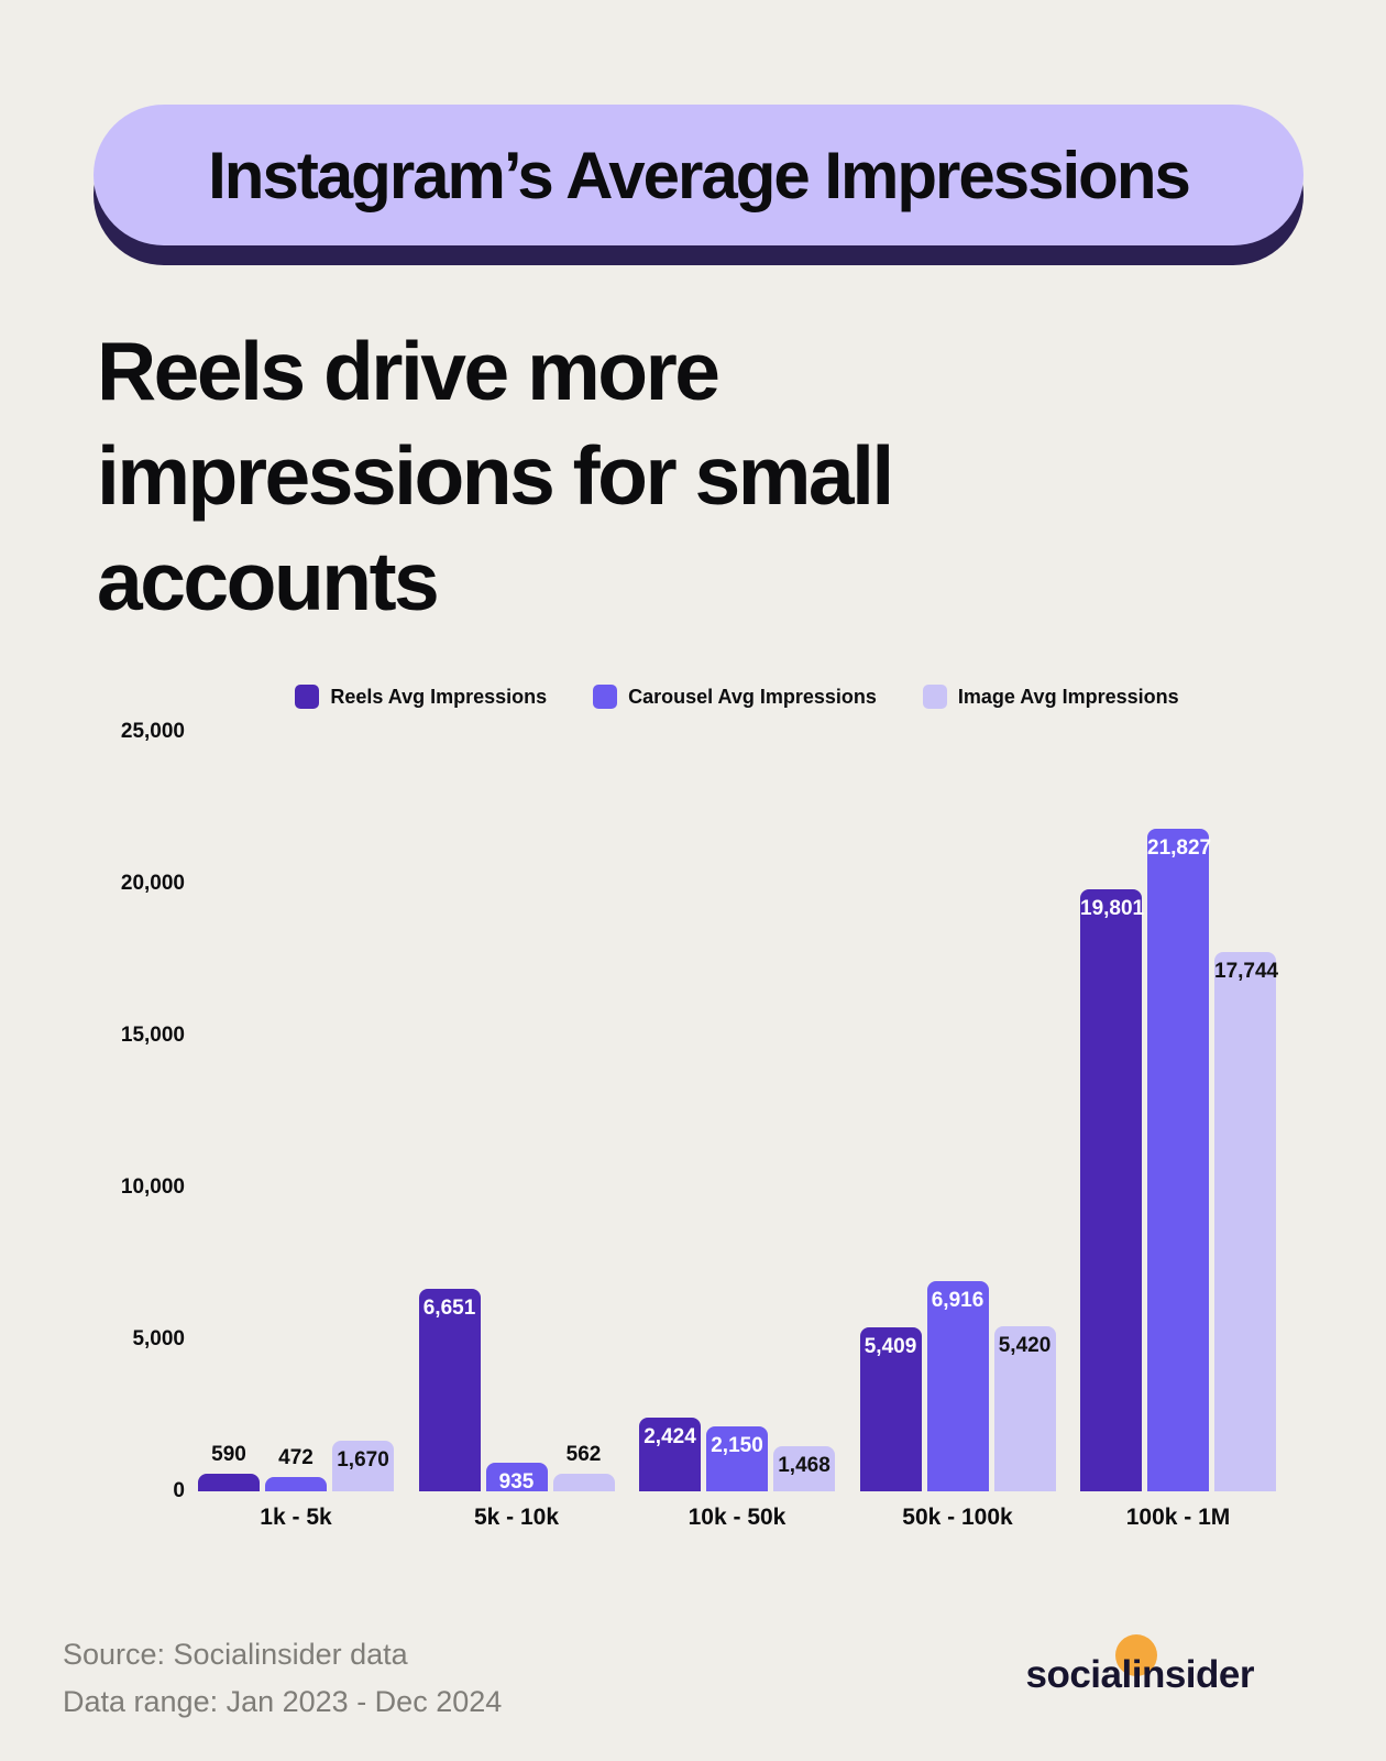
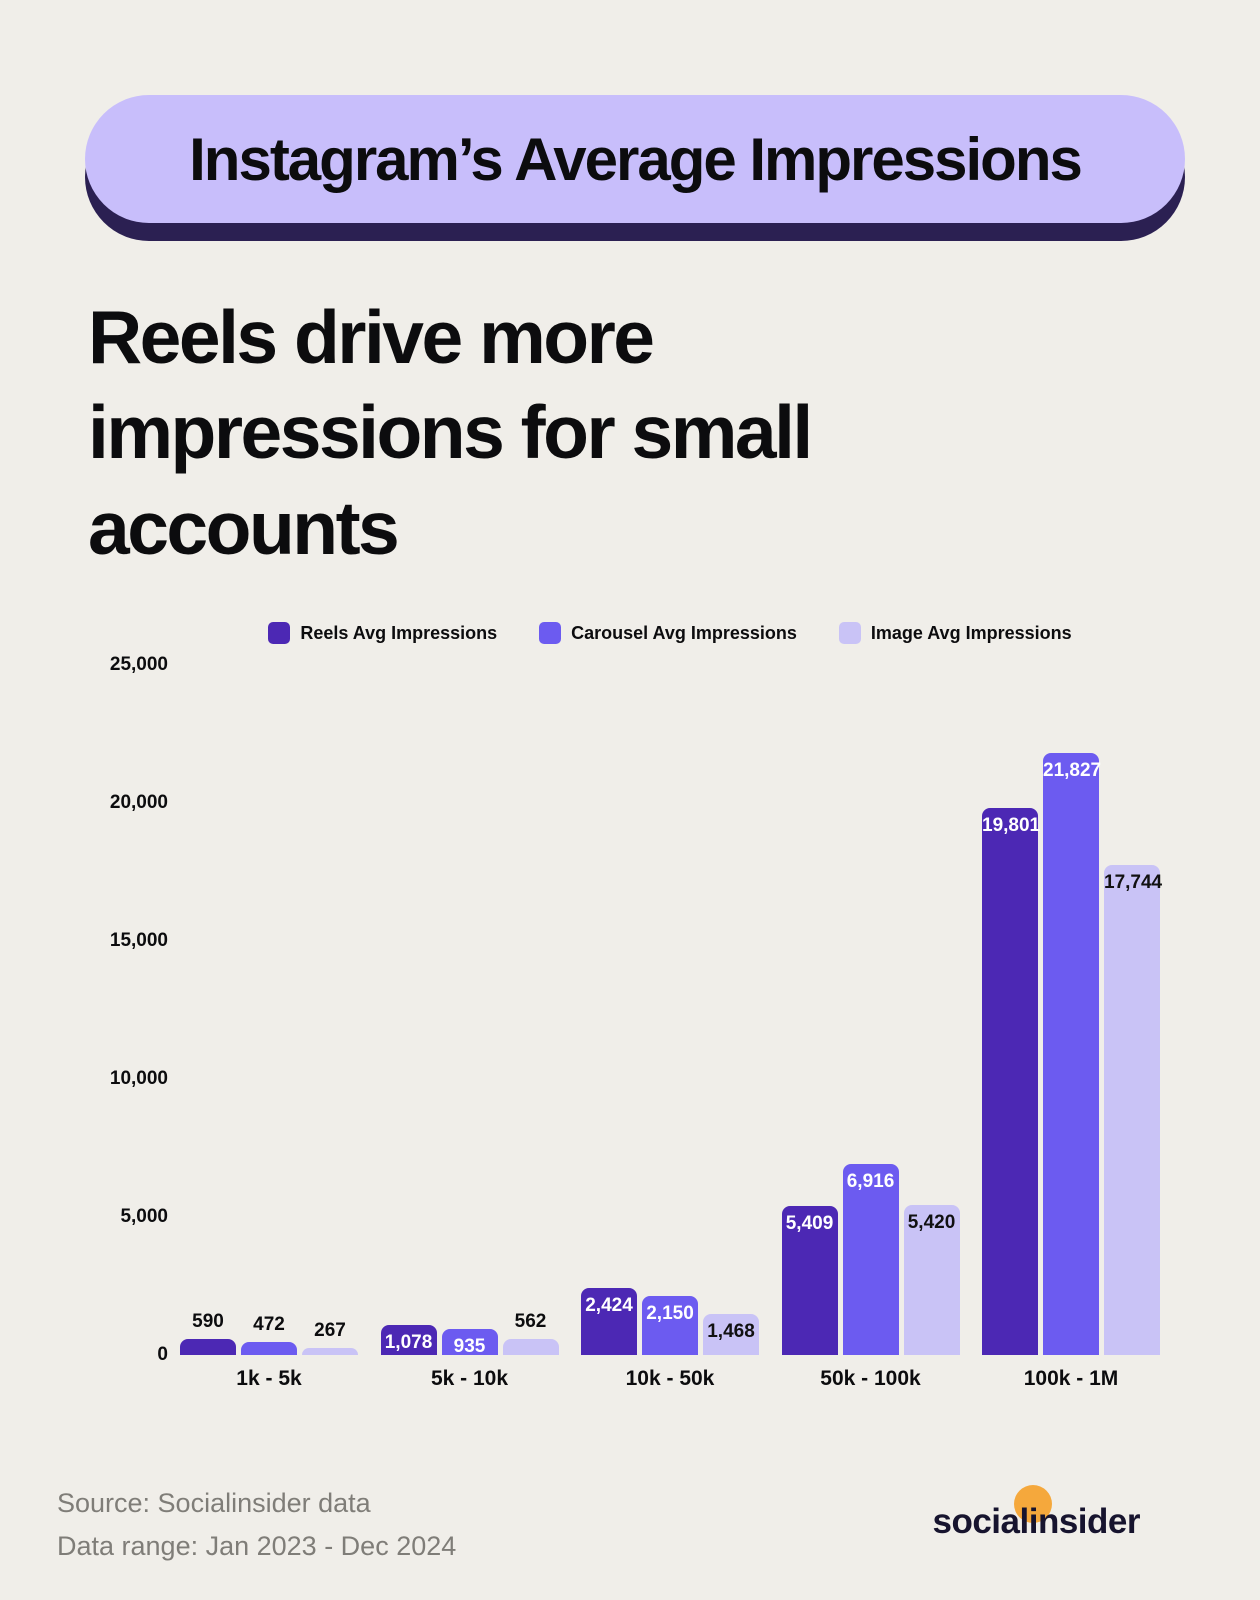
Image Avg Impressions/1k - 5k: 1,670 -> 267
Reels Avg Impressions/5k - 10k: 6,651 -> 1,078
